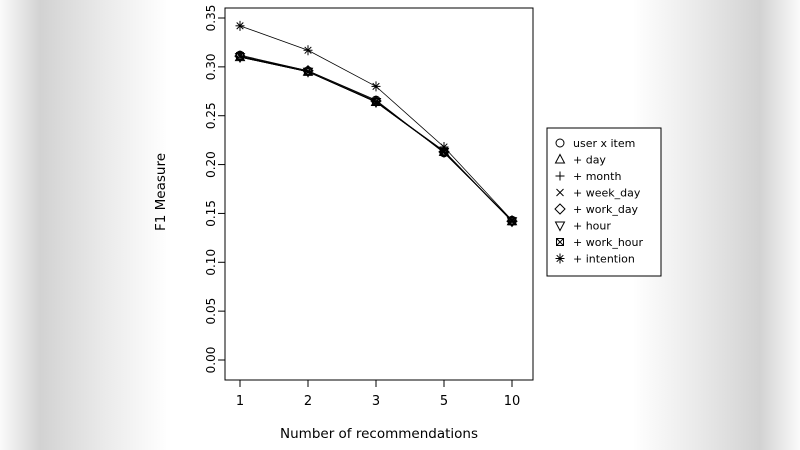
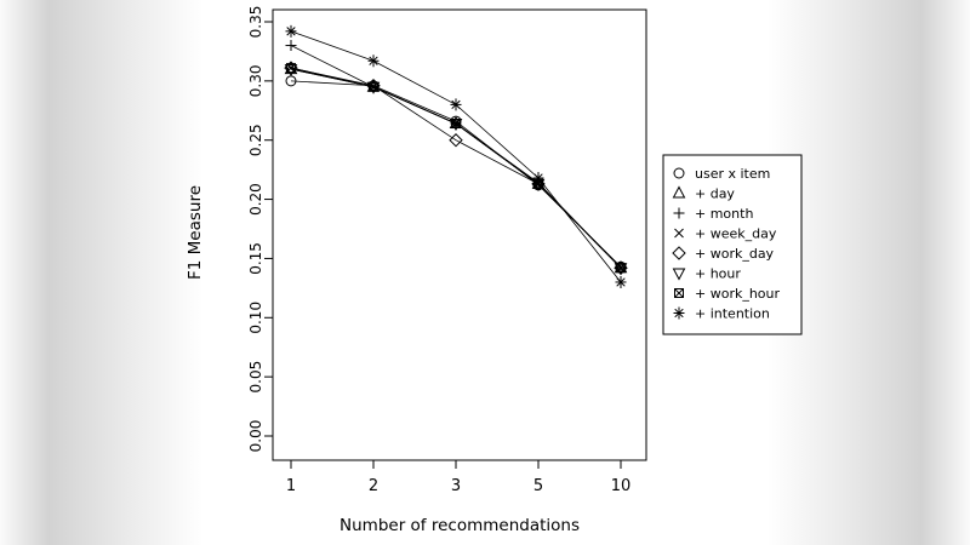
user x item/1: 0.31 -> 0.30
+ month/1: 0.31 -> 0.33
+ work_day/3: 0.27 -> 0.25
+ intention/10: 0.14 -> 0.13
